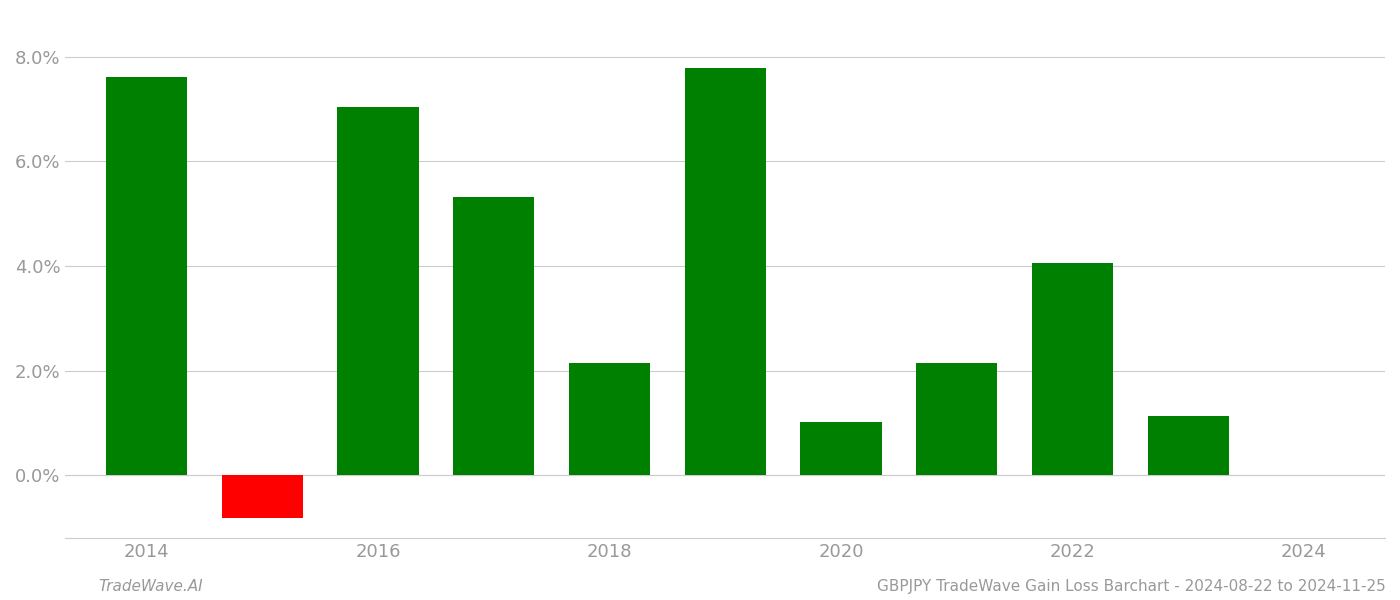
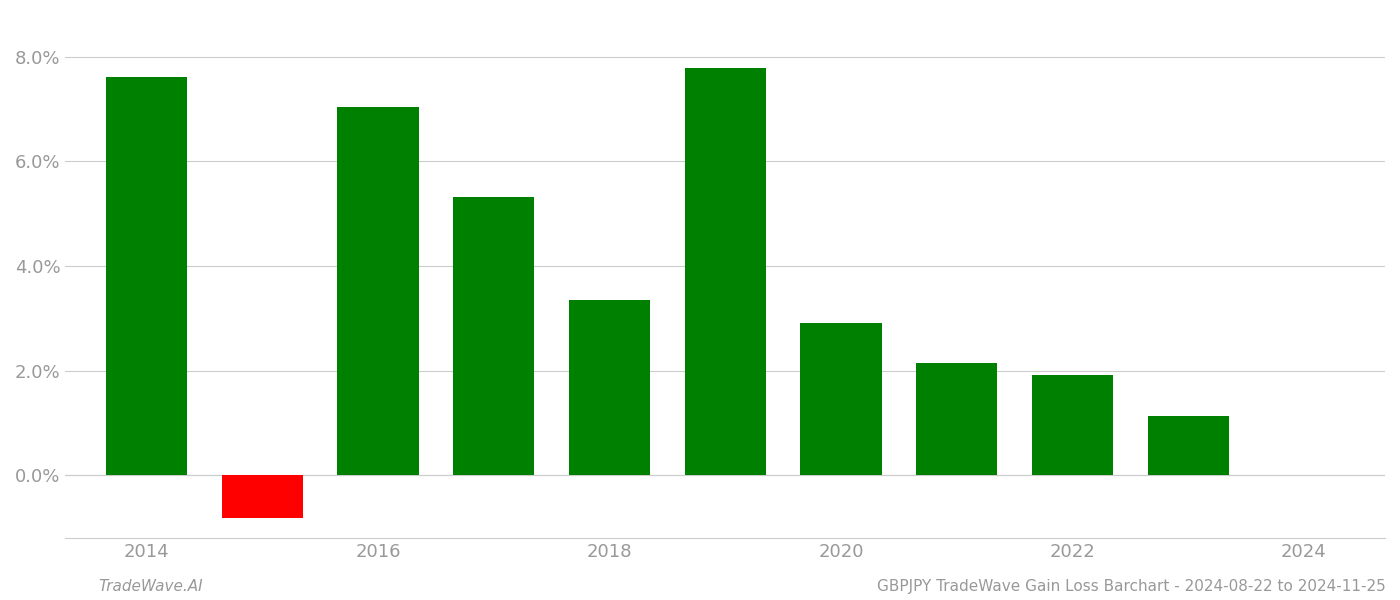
2018: 2.15% -> 3.36%
2020: 1.02% -> 2.92%
2022: 4.05% -> 1.92%
